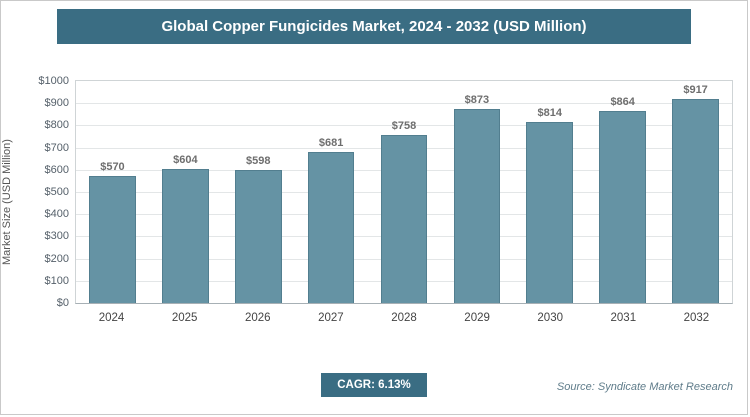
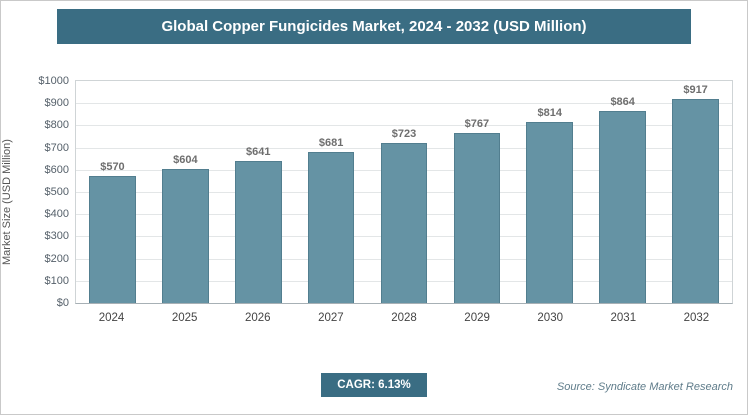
2026: $598 -> $641
2028: $758 -> $723
2029: $873 -> $767
